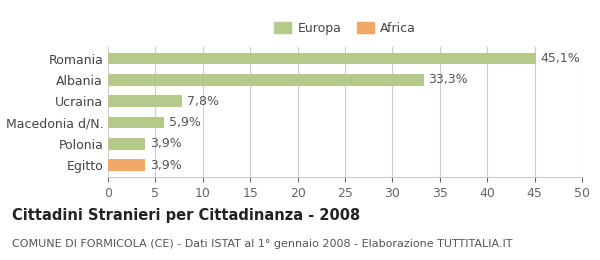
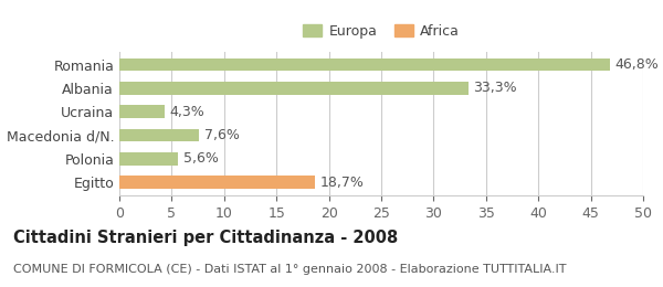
Romania: 45,1% -> 46,8%
Ucraina: 7,8% -> 4,3%
Macedonia d/N.: 5,9% -> 7,6%
Polonia: 3,9% -> 5,6%
Egitto: 3,9% -> 18,7%
